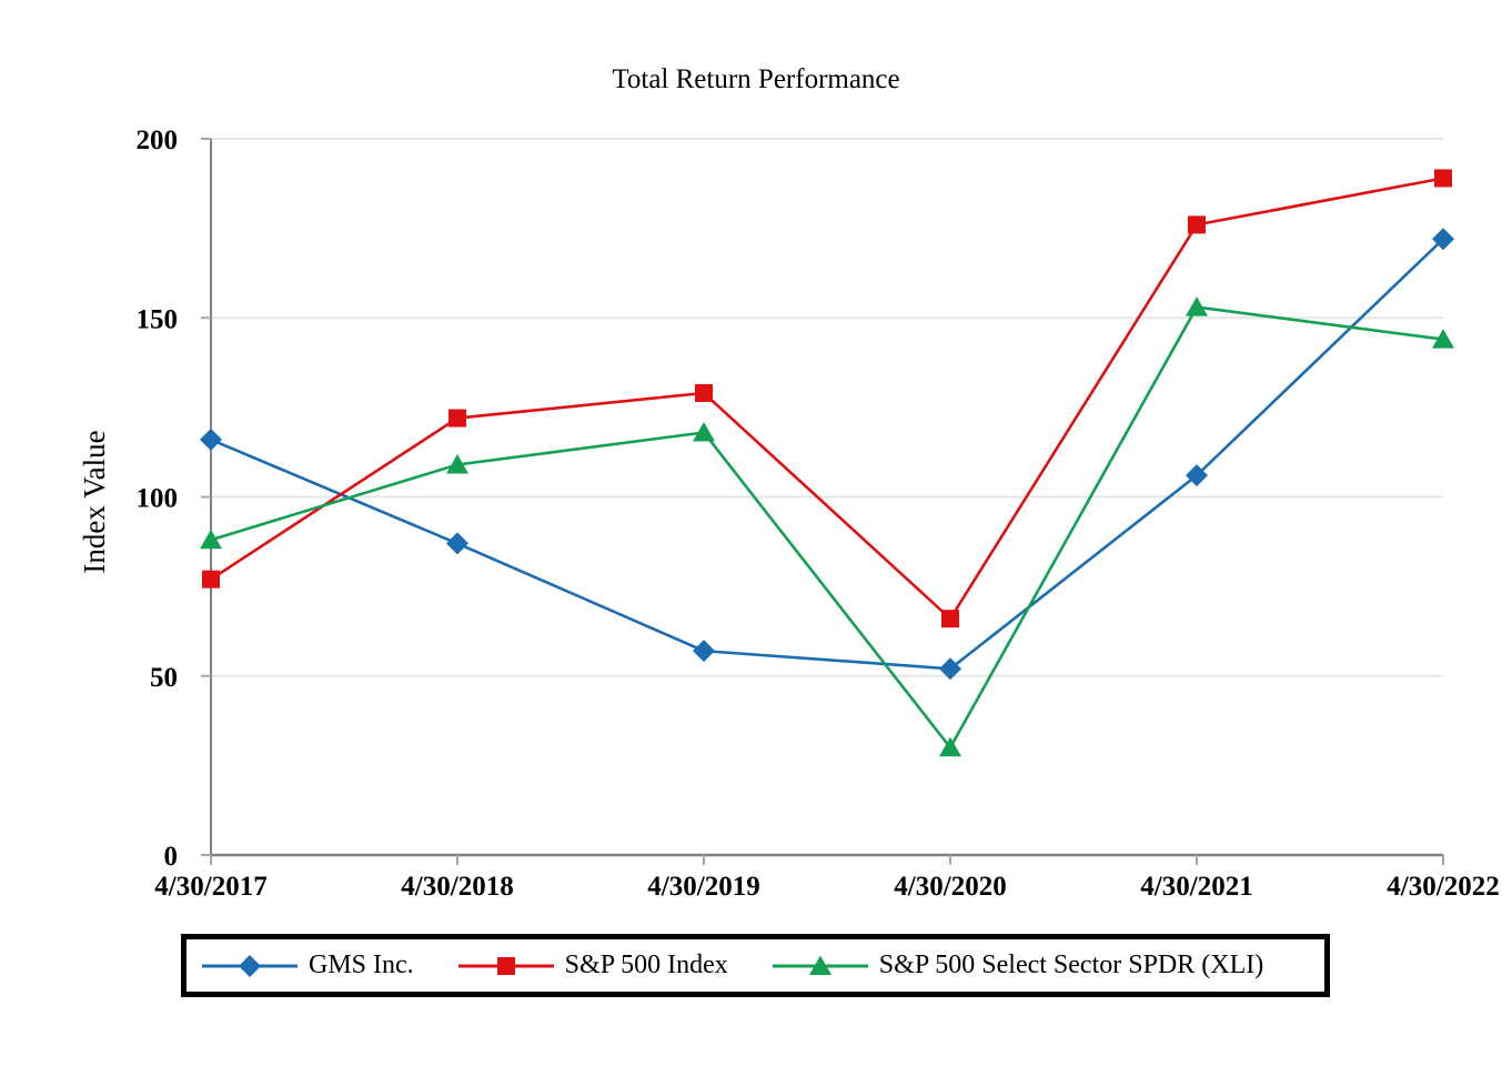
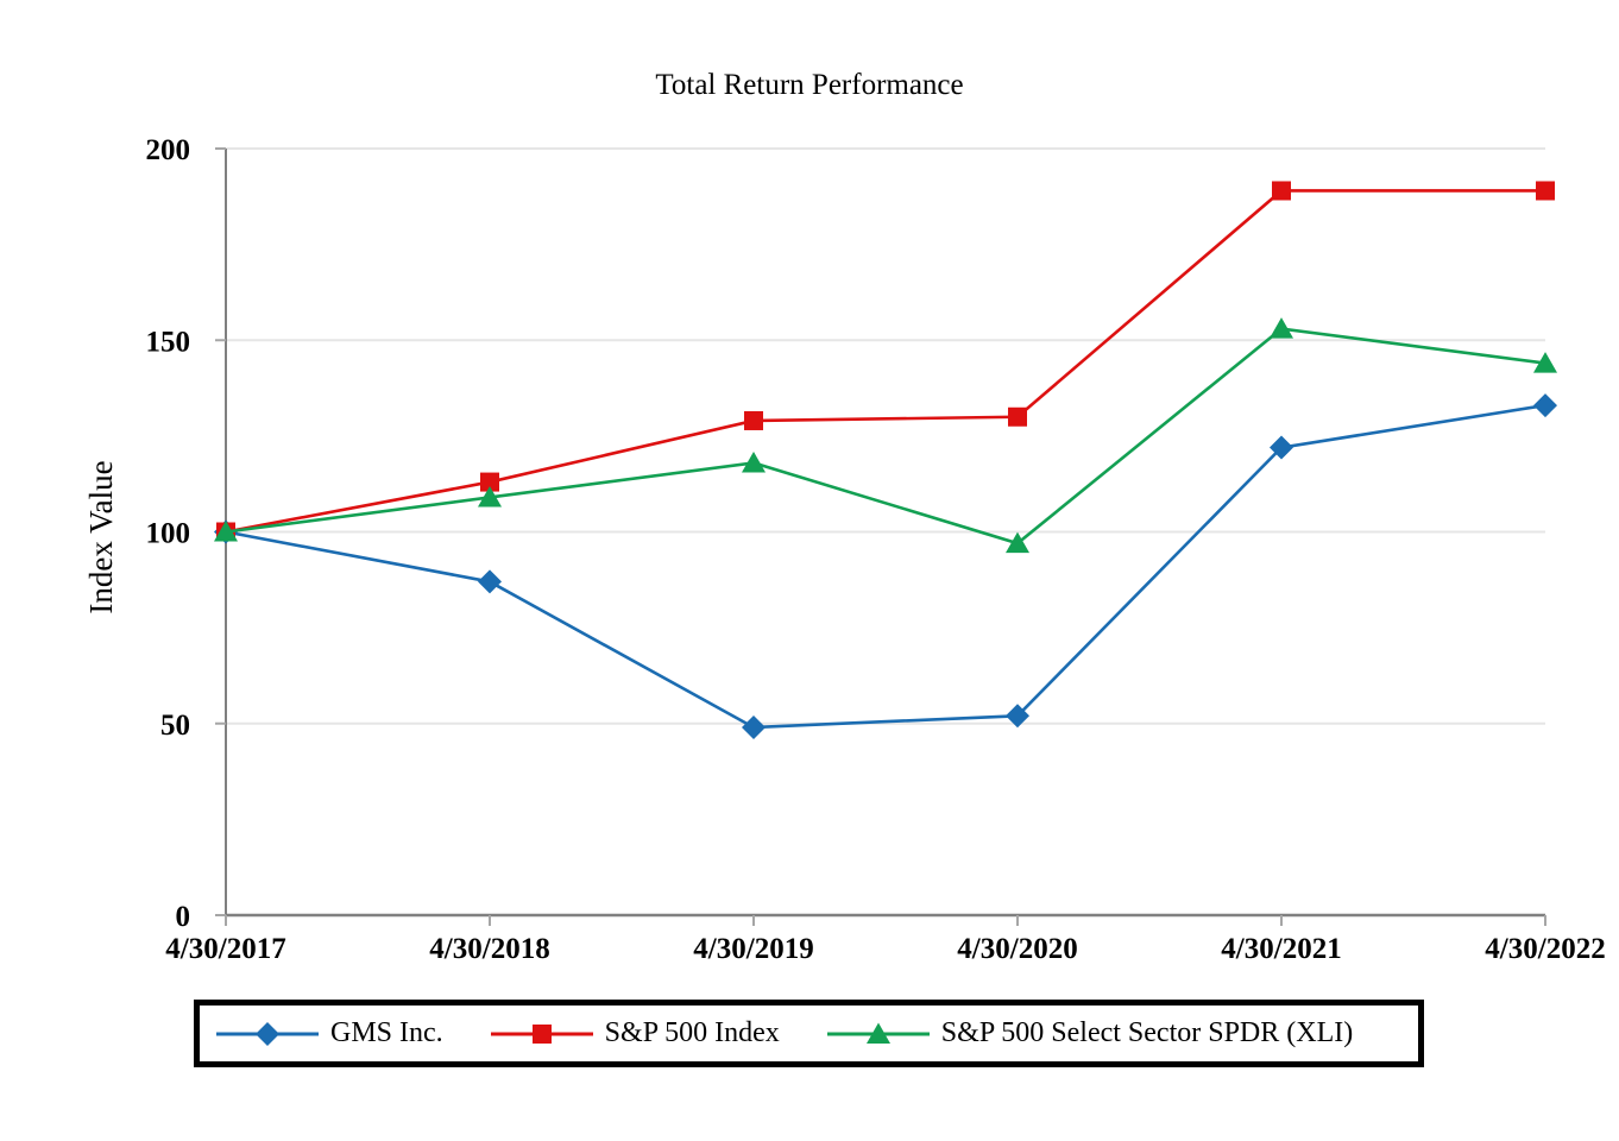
GMS Inc./4/30/2017: 116 -> 100
S&P 500 Index/4/30/2017: 77 -> 100
S&P 500 Select Sector SPDR (XLI)/4/30/2017: 88 -> 100
S&P 500 Index/4/30/2018: 122 -> 113
GMS Inc./4/30/2019: 57 -> 49
S&P 500 Index/4/30/2020: 66 -> 130
S&P 500 Select Sector SPDR (XLI)/4/30/2020: 30 -> 97
GMS Inc./4/30/2021: 106 -> 122
S&P 500 Index/4/30/2021: 176 -> 189
GMS Inc./4/30/2022: 172 -> 133
